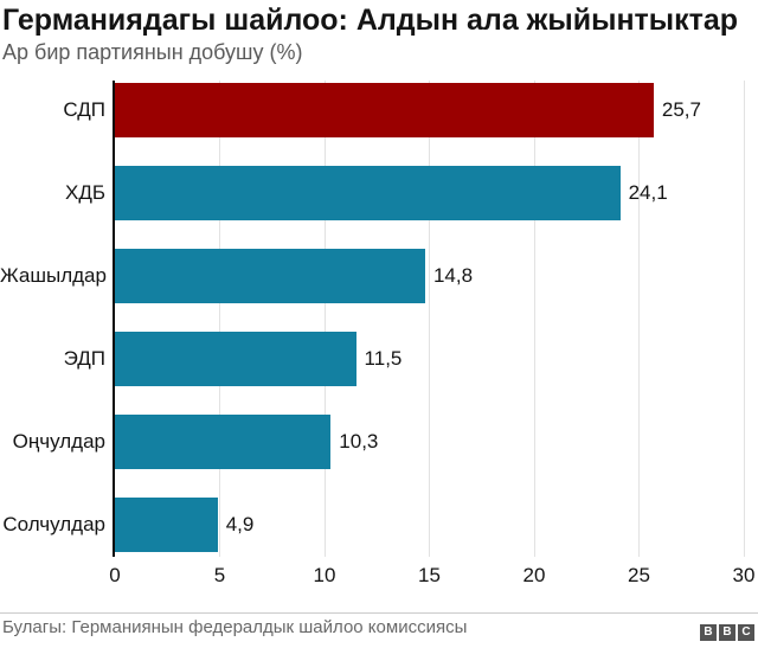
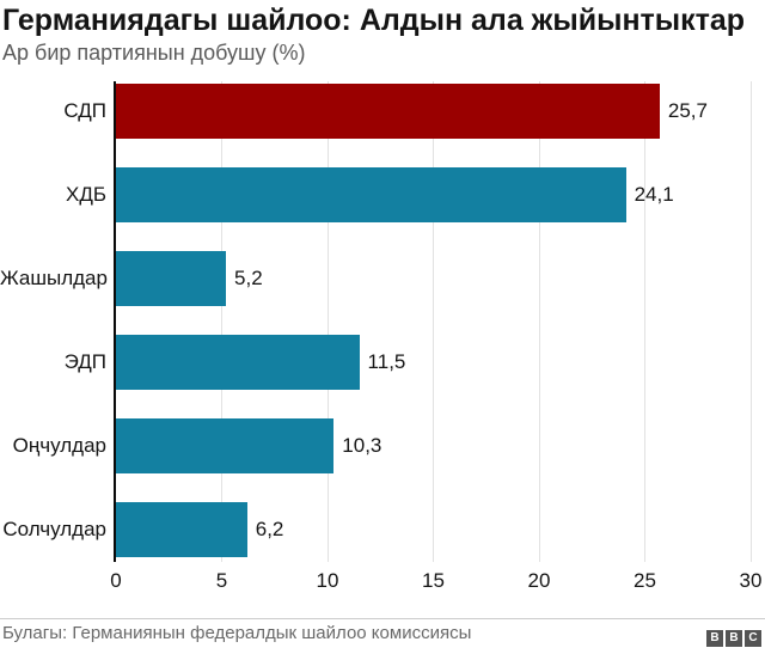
Жашылдар: 14,8 -> 5,2
Солчулдар: 4,9 -> 6,2
